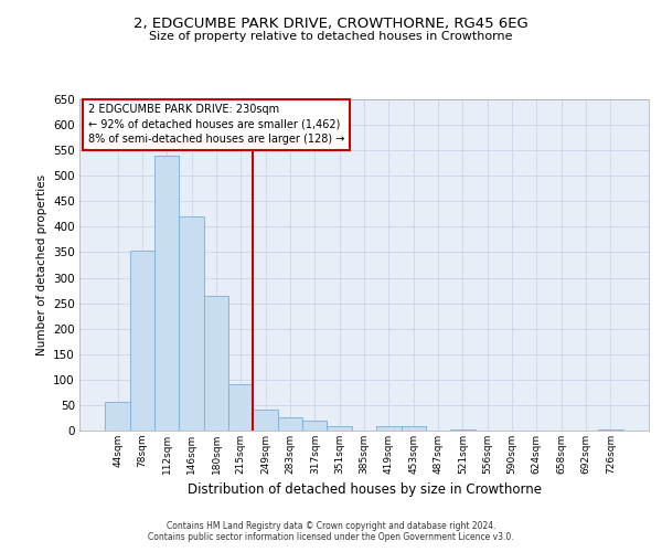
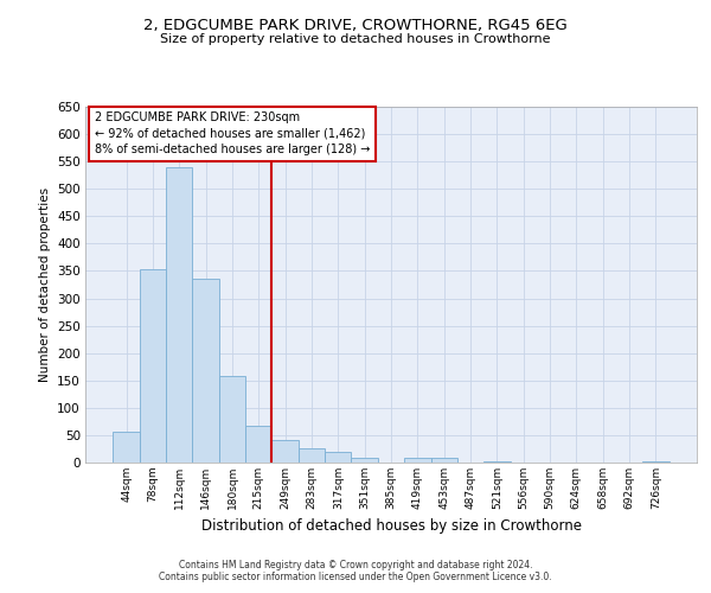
146sqm: 420 -> 336
180sqm: 265 -> 158
215sqm: 90 -> 68
